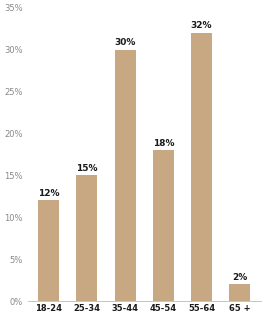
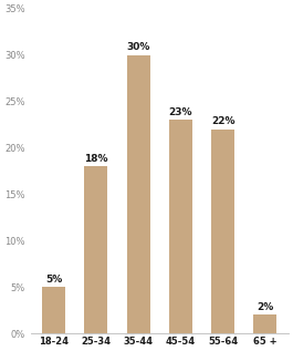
18-24: 12% -> 5%
25-34: 15% -> 18%
45-54: 18% -> 23%
55-64: 32% -> 22%
